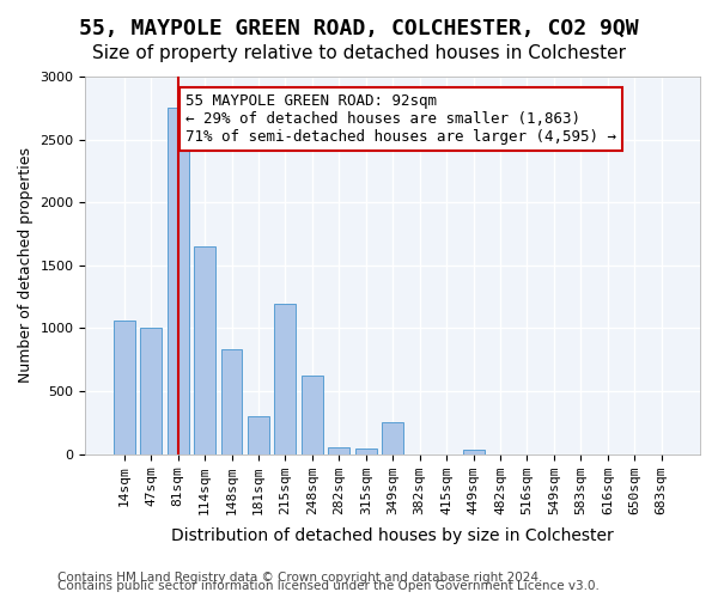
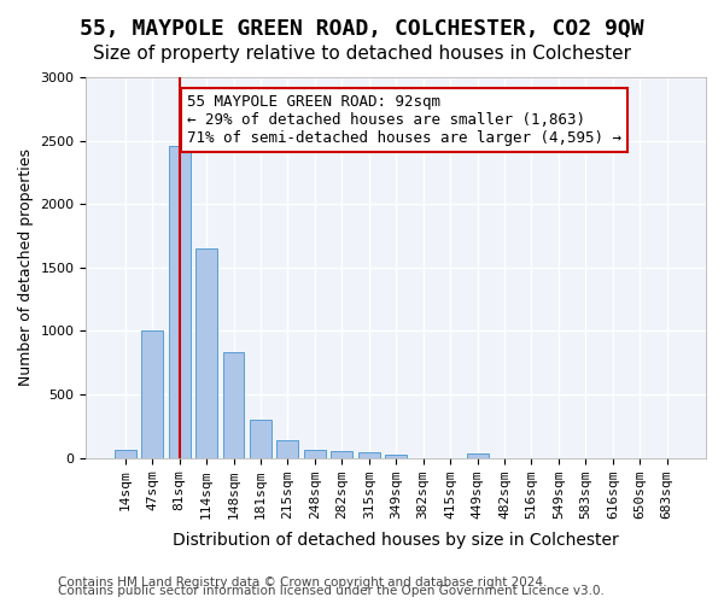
14sqm: 1060 -> 60
81sqm: 2750 -> 2460
215sqm: 1190 -> 140
248sqm: 620 -> 60
349sqm: 250 -> 20
